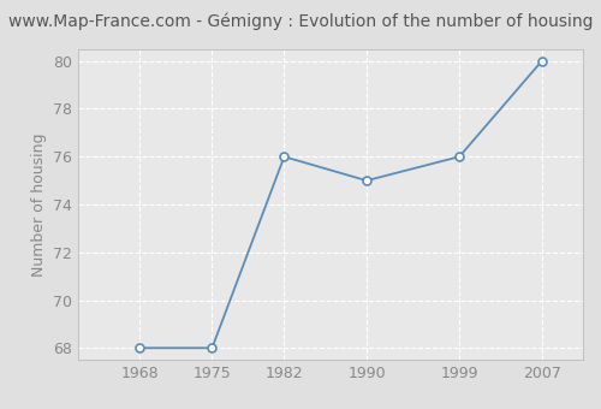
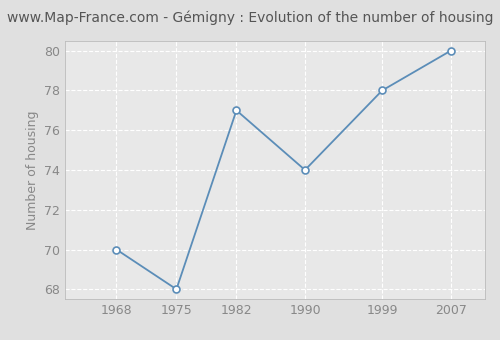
1968: 68 -> 70
1982: 76 -> 77
1990: 75 -> 74
1999: 76 -> 78
